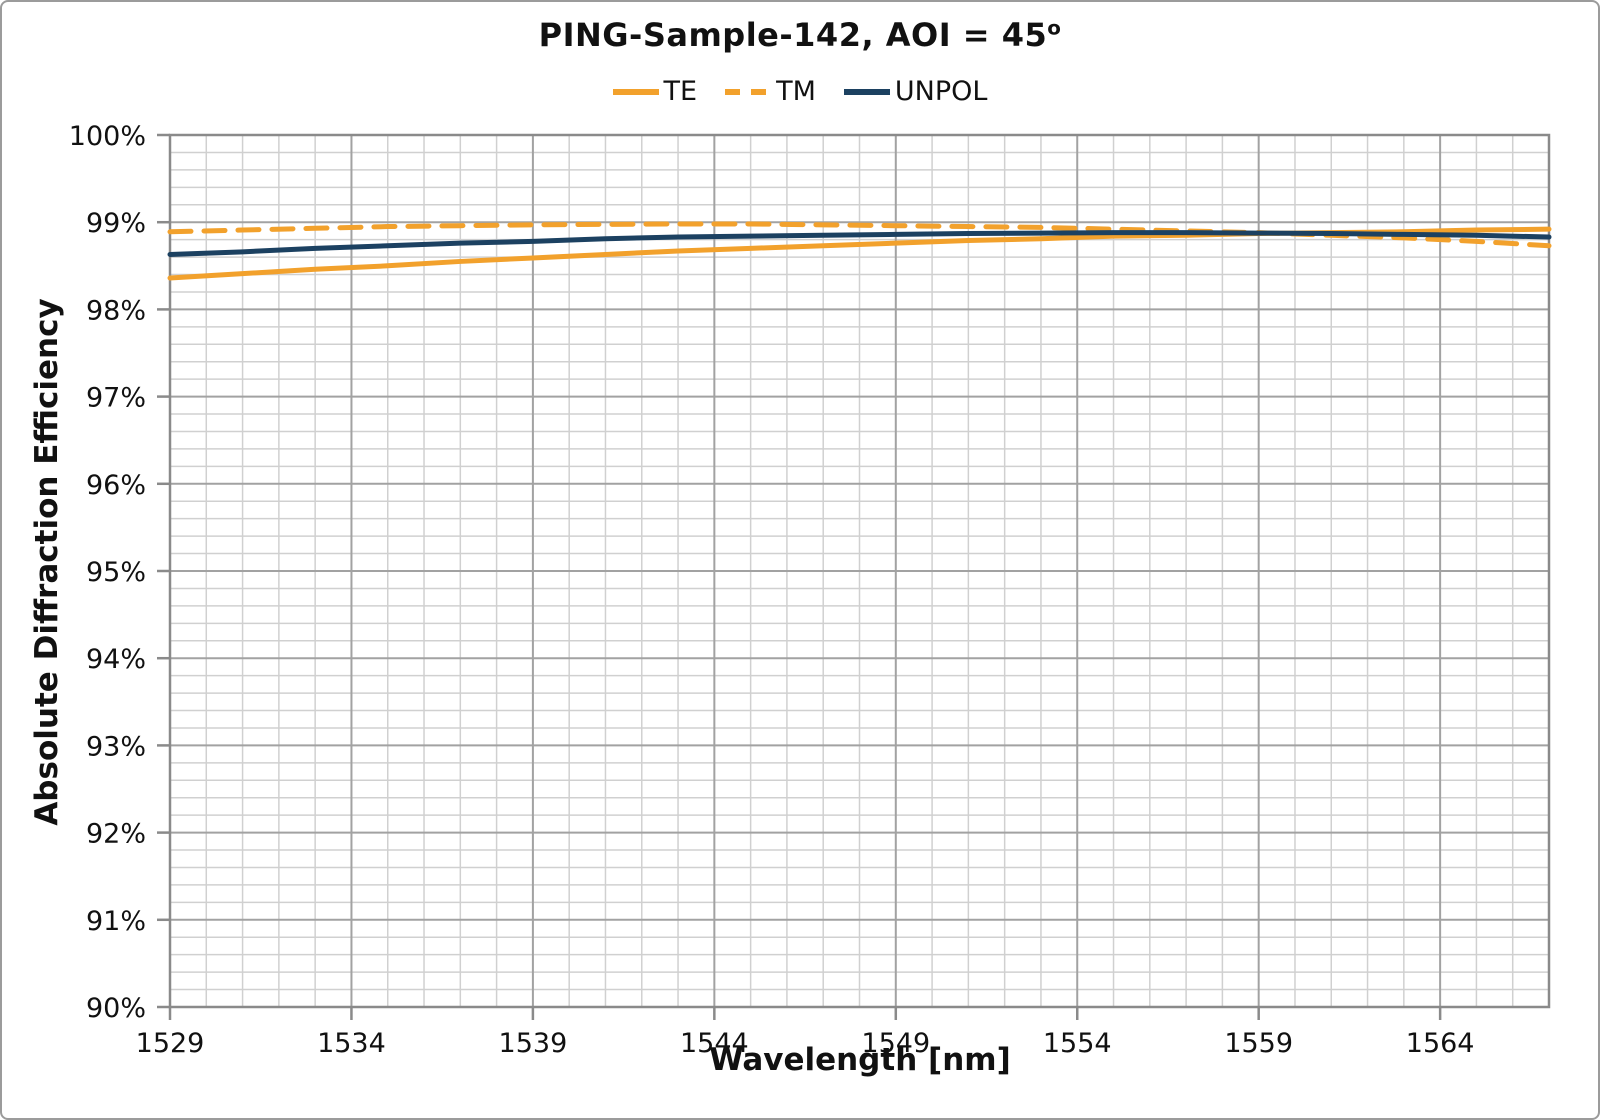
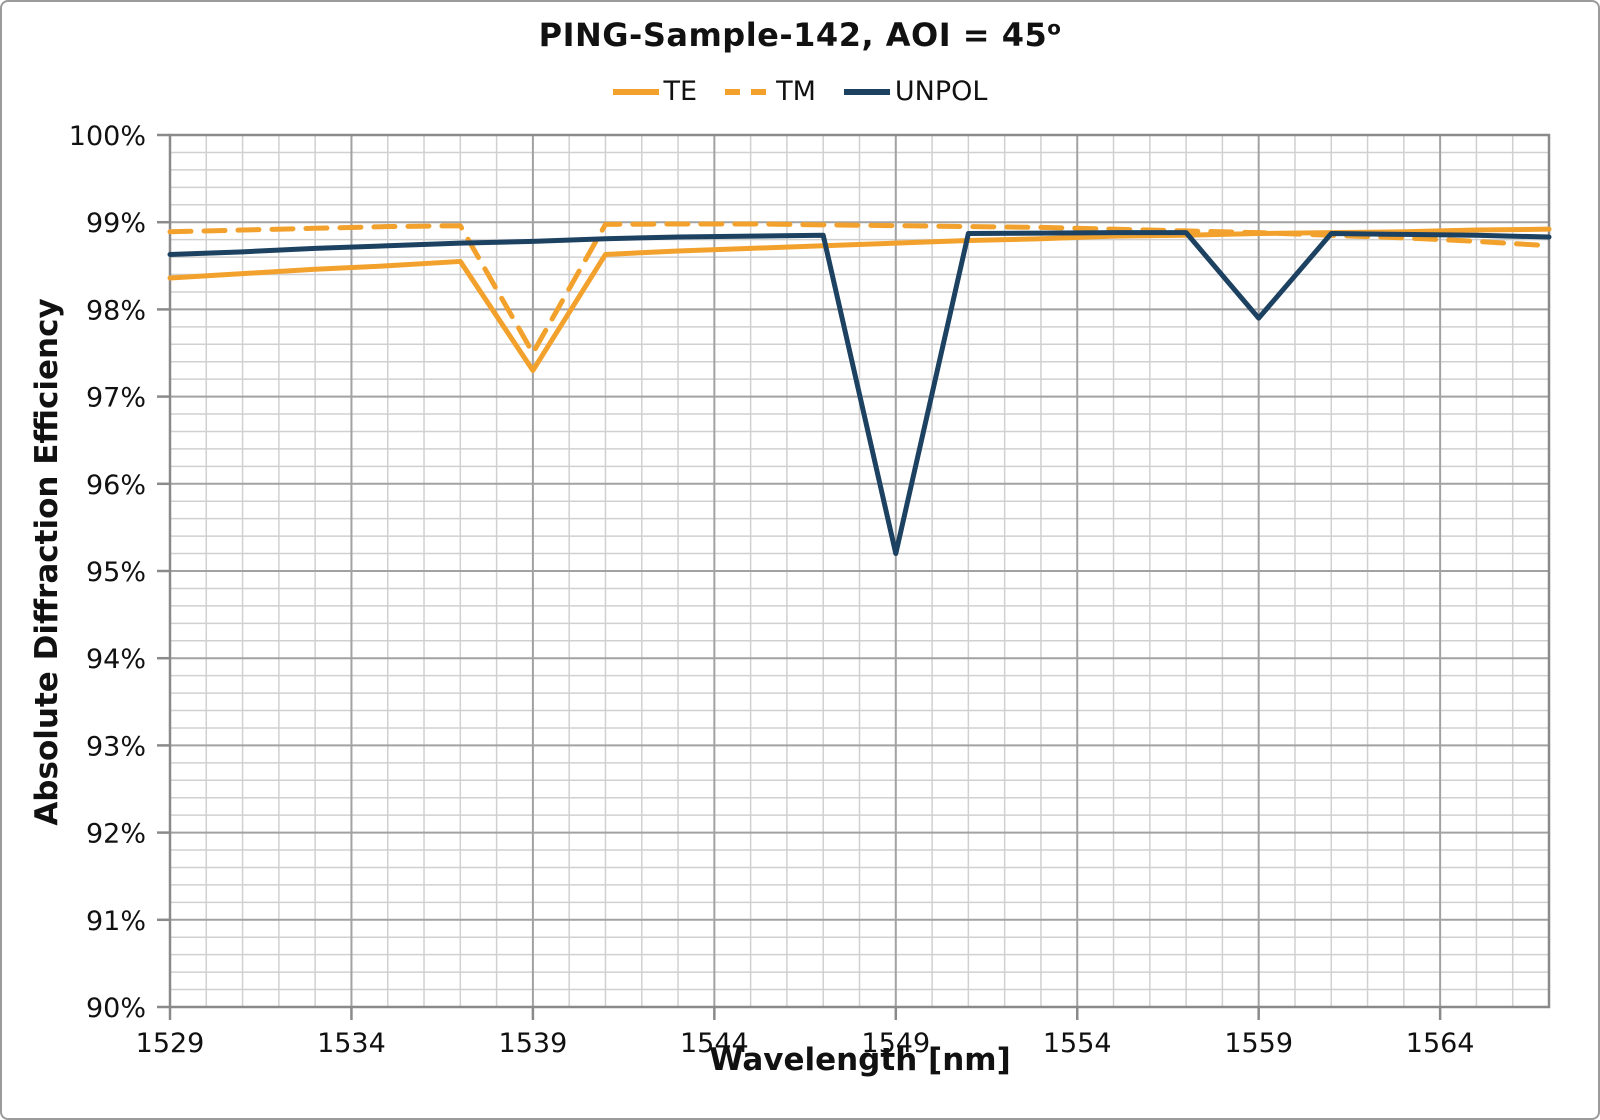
TE/1539: 98.6% -> 97.3%
TM/1539: 99.0% -> 97.5%
UNPOL/1549: 98.9% -> 95.2%
UNPOL/1559: 98.9% -> 97.9%
